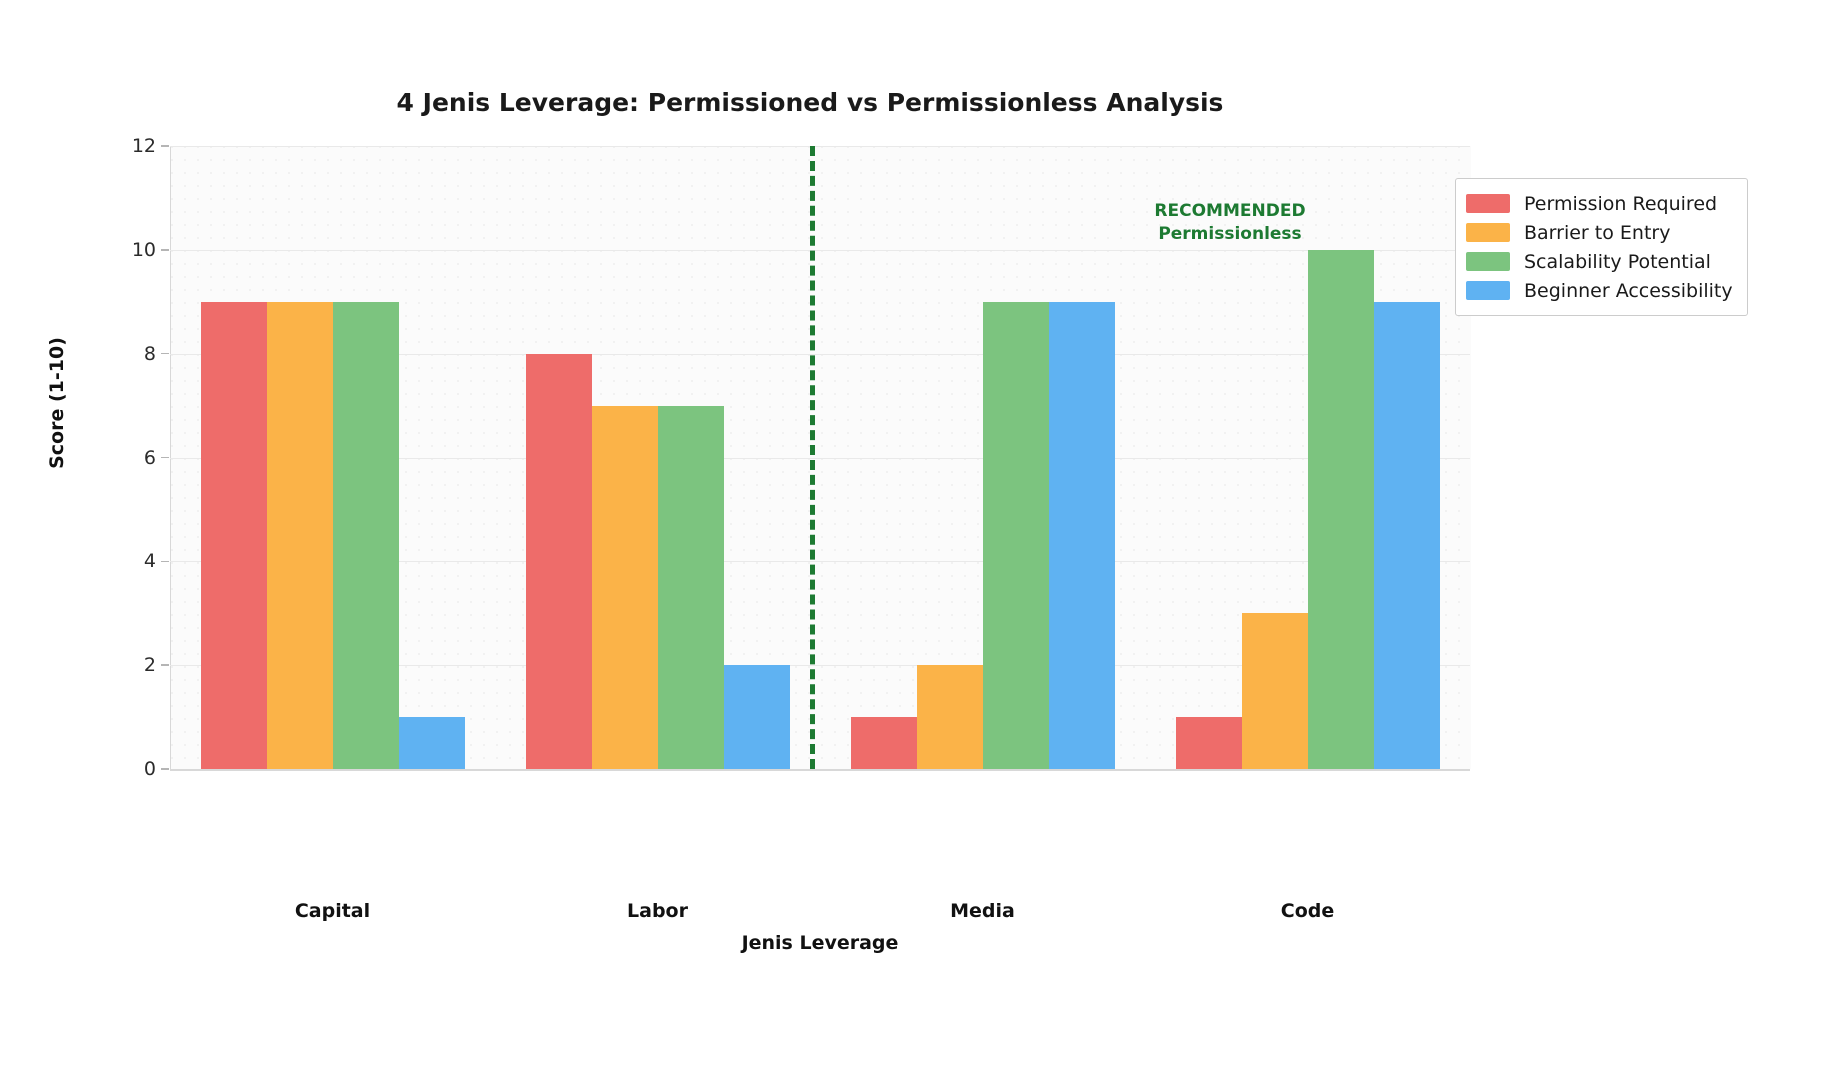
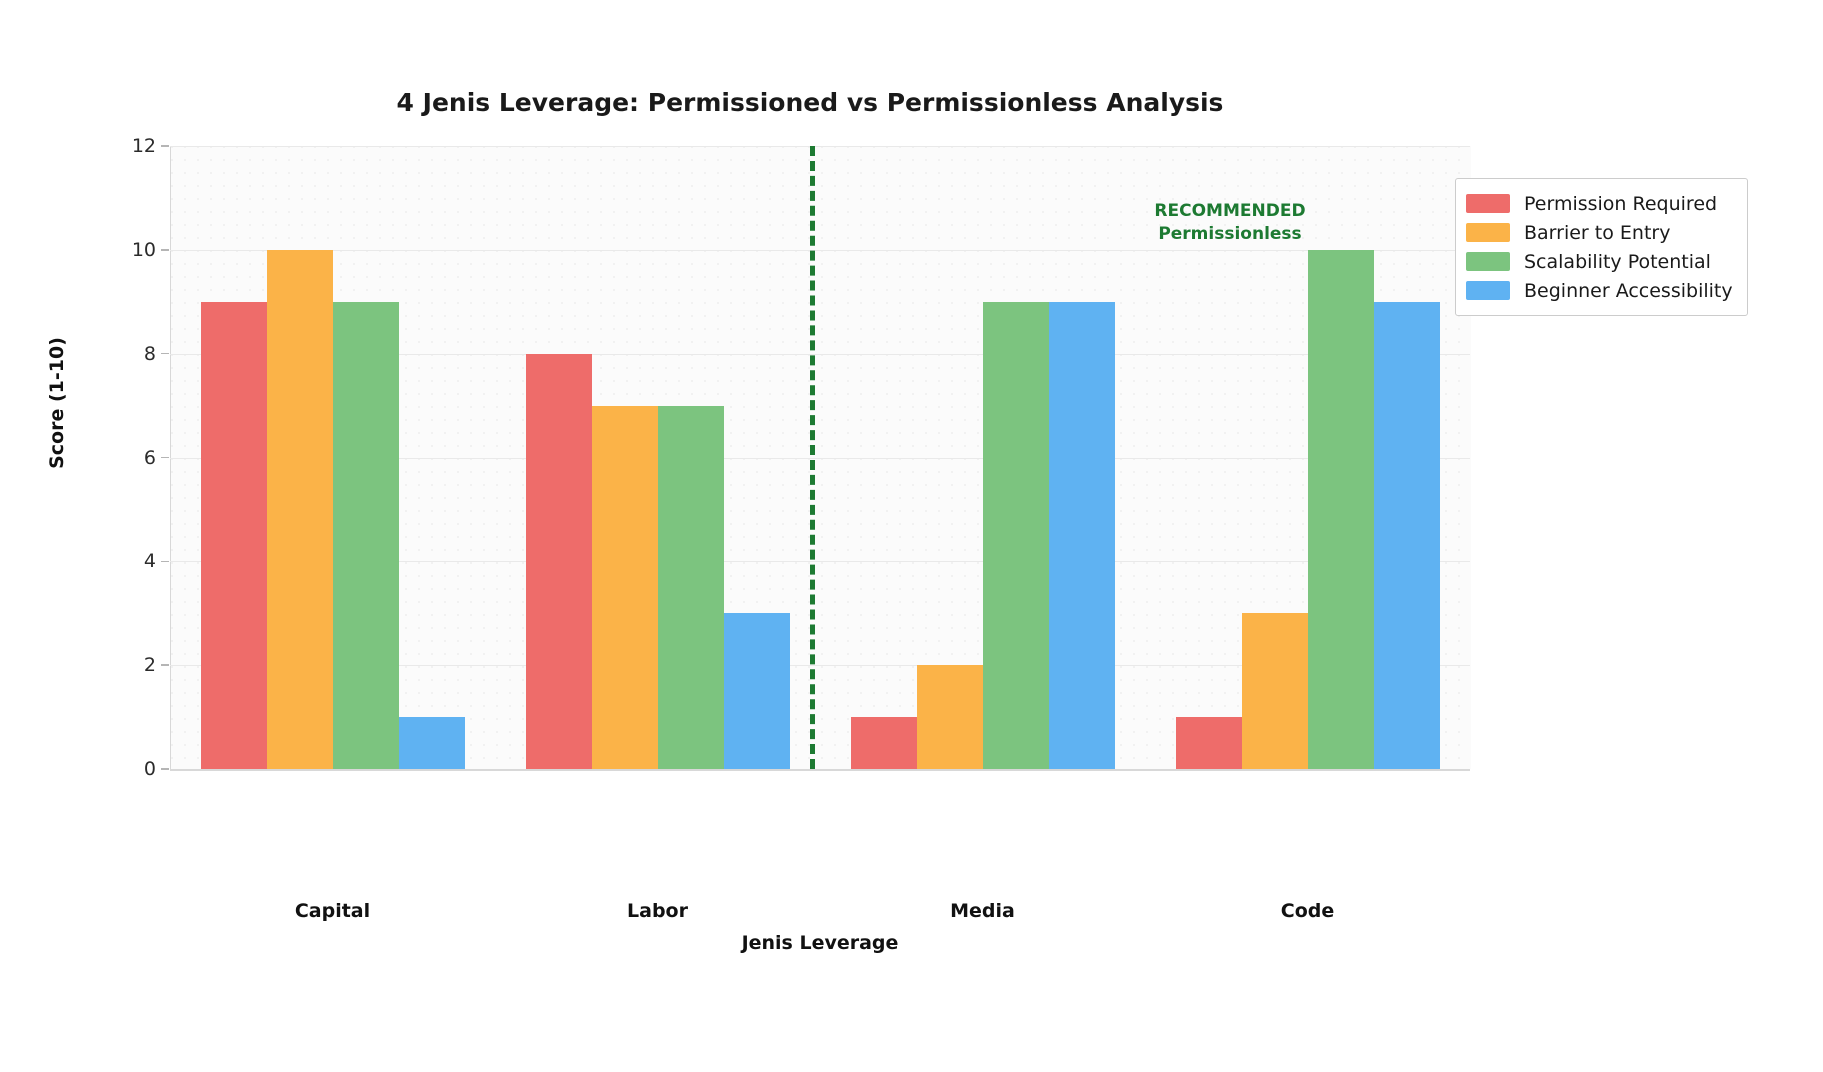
Barrier to Entry/Capital: 9 -> 10
Beginner Accessibility/Labor: 2 -> 3
